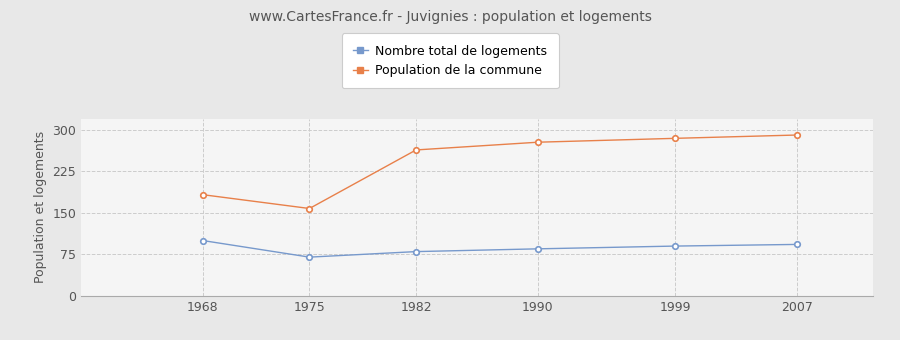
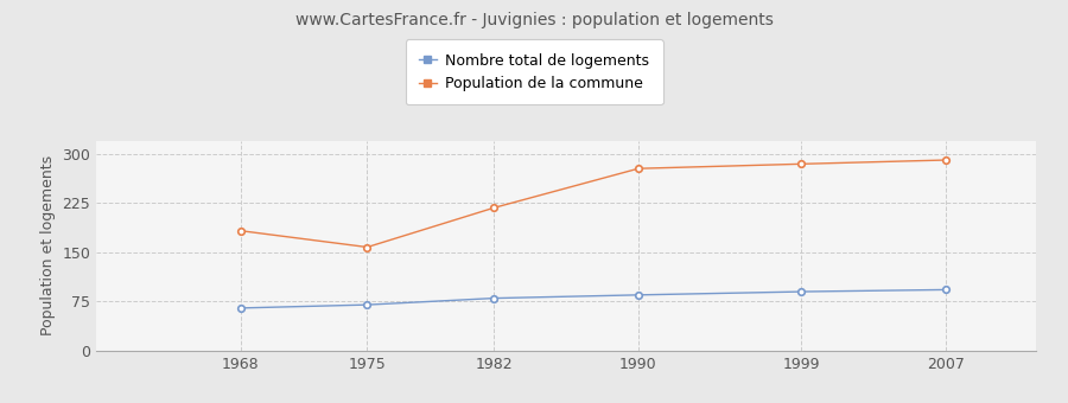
Nombre total de logements/1968: 100 -> 65
Population de la commune/1982: 264 -> 218
